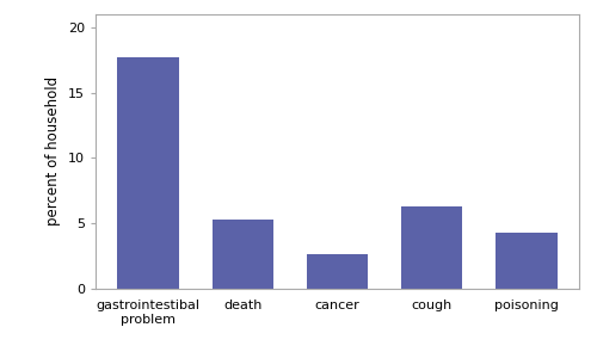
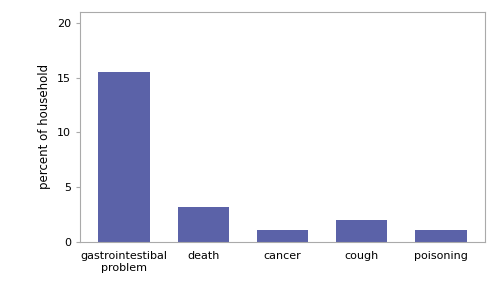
gastrointestibal problem: 17.7 -> 15.5
death: 5.3 -> 3.2
cancer: 2.6 -> 1.1
cough: 6.3 -> 2.0
poisoning: 4.3 -> 1.1
